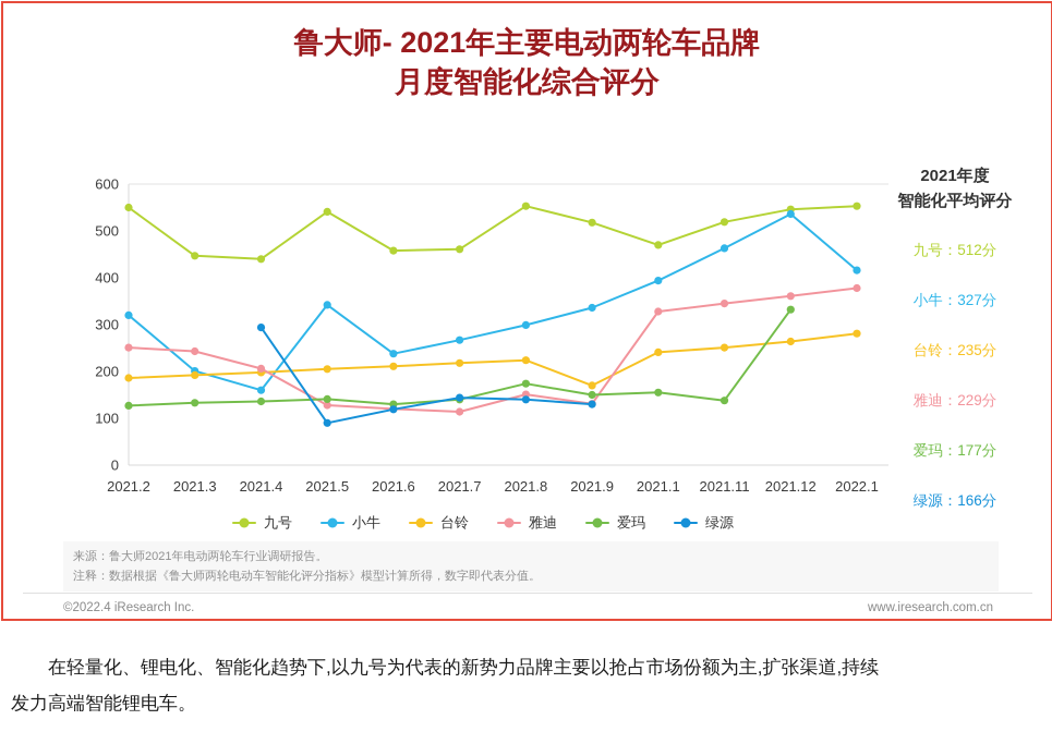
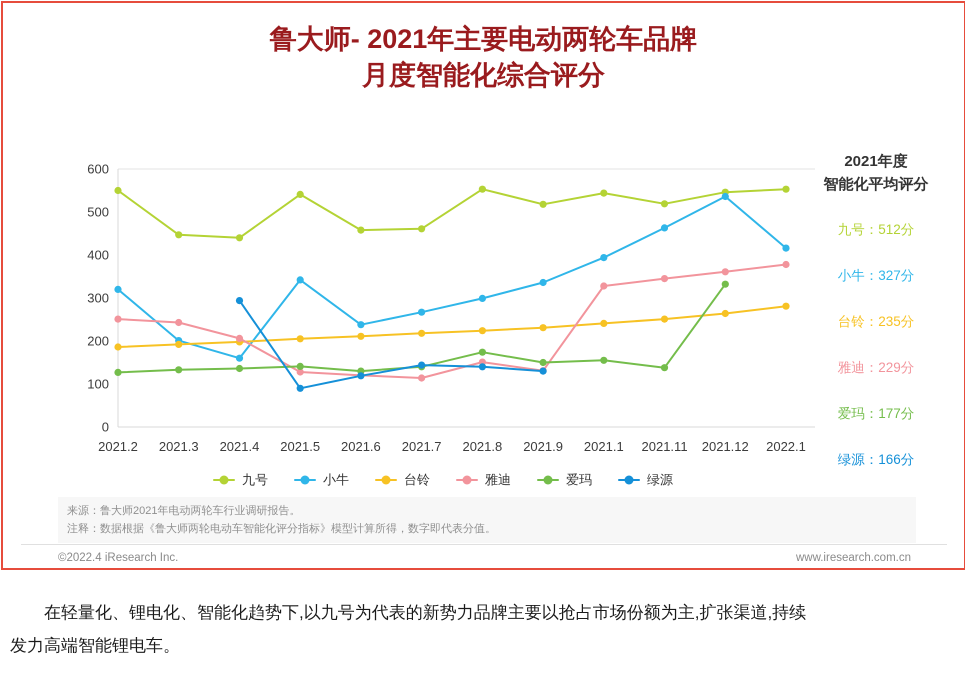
台铃/2021.9: 170 -> 230
九号/2021.1: 470 -> 540
